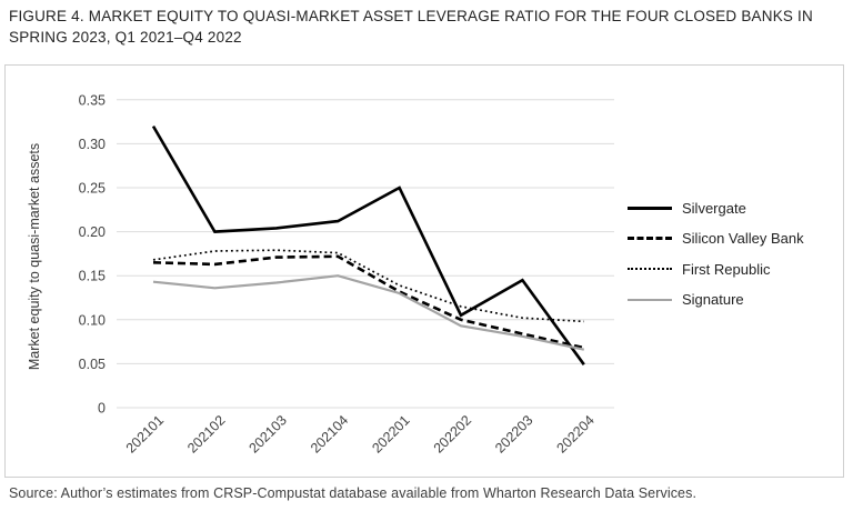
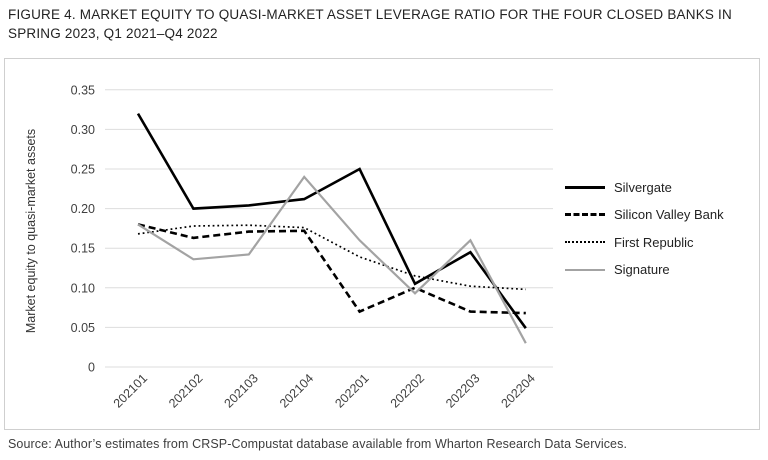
Silicon Valley Bank/202101: 0.17 -> 0.18
Signature/202101: 0.14 -> 0.18
Signature/202104: 0.15 -> 0.24
Silicon Valley Bank/202201: 0.13 -> 0.07
Signature/202201: 0.13 -> 0.16
Silicon Valley Bank/202203: 0.08 -> 0.07
Signature/202203: 0.08 -> 0.16
Signature/202204: 0.07 -> 0.03
